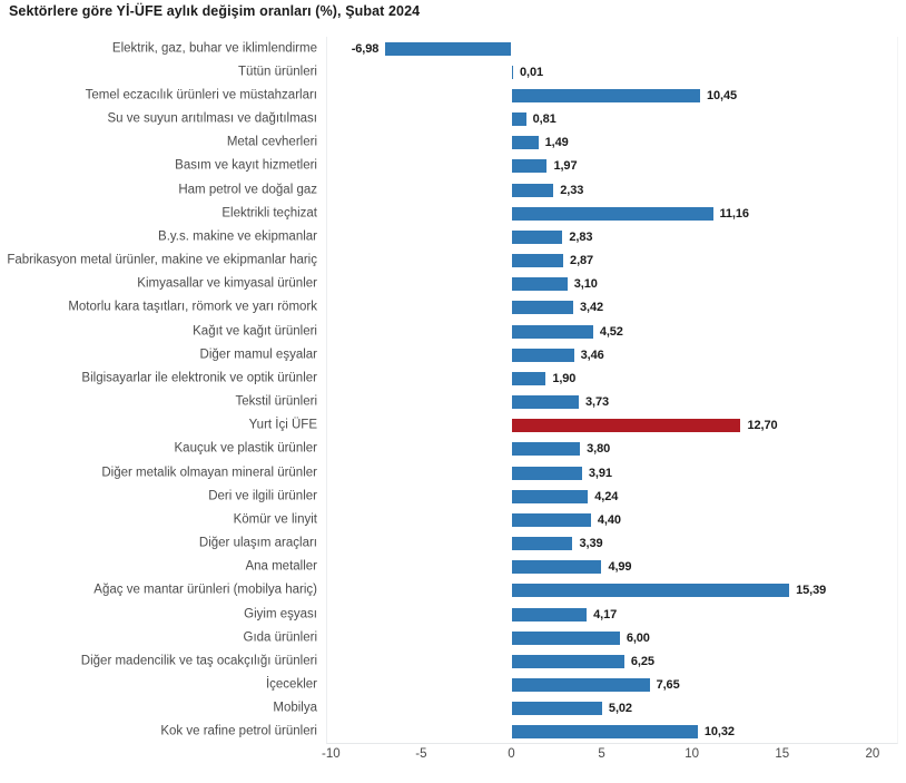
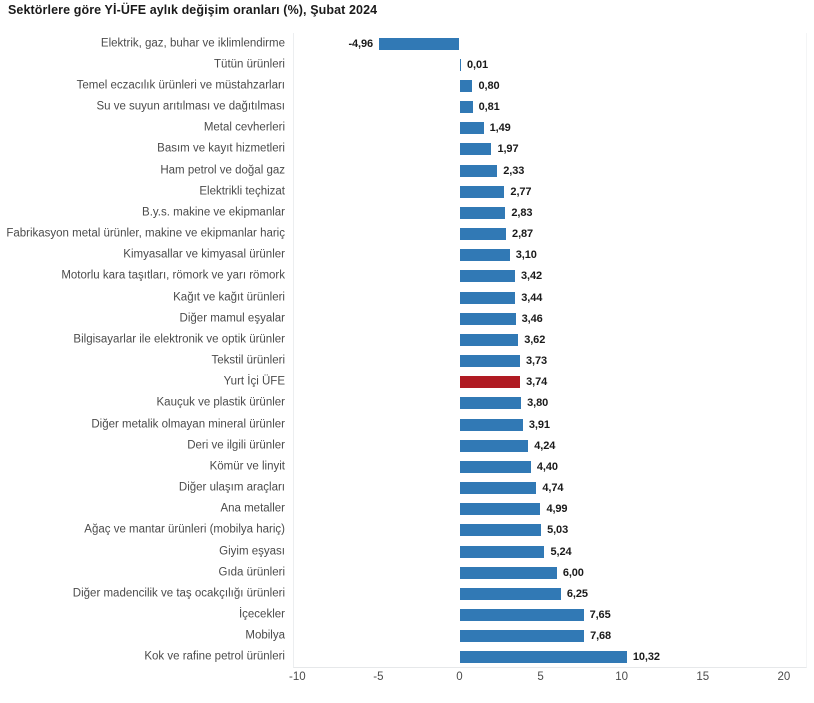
Elektrik, gaz, buhar ve iklimlendirme: -6,98 -> -4,96
Temel eczacılık ürünleri ve müstahzarları: 10,45 -> 0,80
Elektrikli teçhizat: 11,16 -> 2,77
Kağıt ve kağıt ürünleri: 4,52 -> 3,44
Bilgisayarlar ile elektronik ve optik ürünler: 1,90 -> 3,62
Yurt İçi ÜFE: 12,70 -> 3,74
Diğer ulaşım araçları: 3,39 -> 4,74
Ağaç ve mantar ürünleri (mobilya hariç): 15,39 -> 5,03
Giyim eşyası: 4,17 -> 5,24
Mobilya: 5,02 -> 7,68
